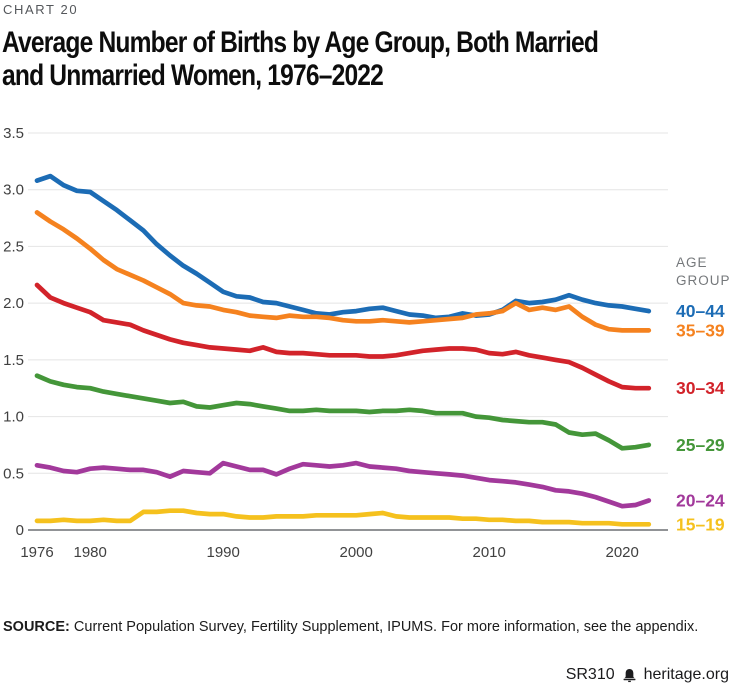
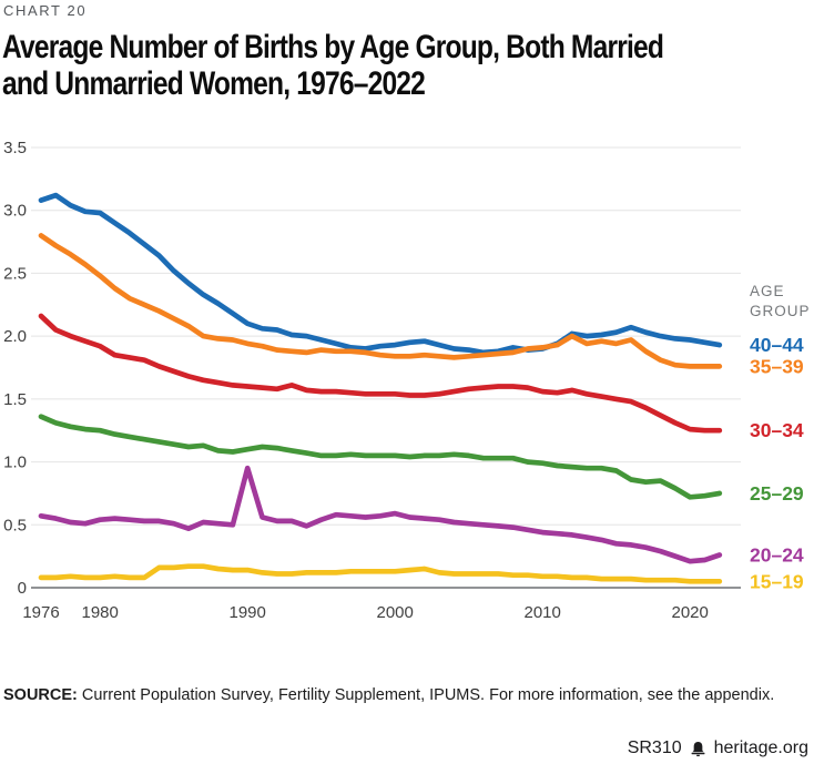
20–24/1990: 0.59 -> 0.95
